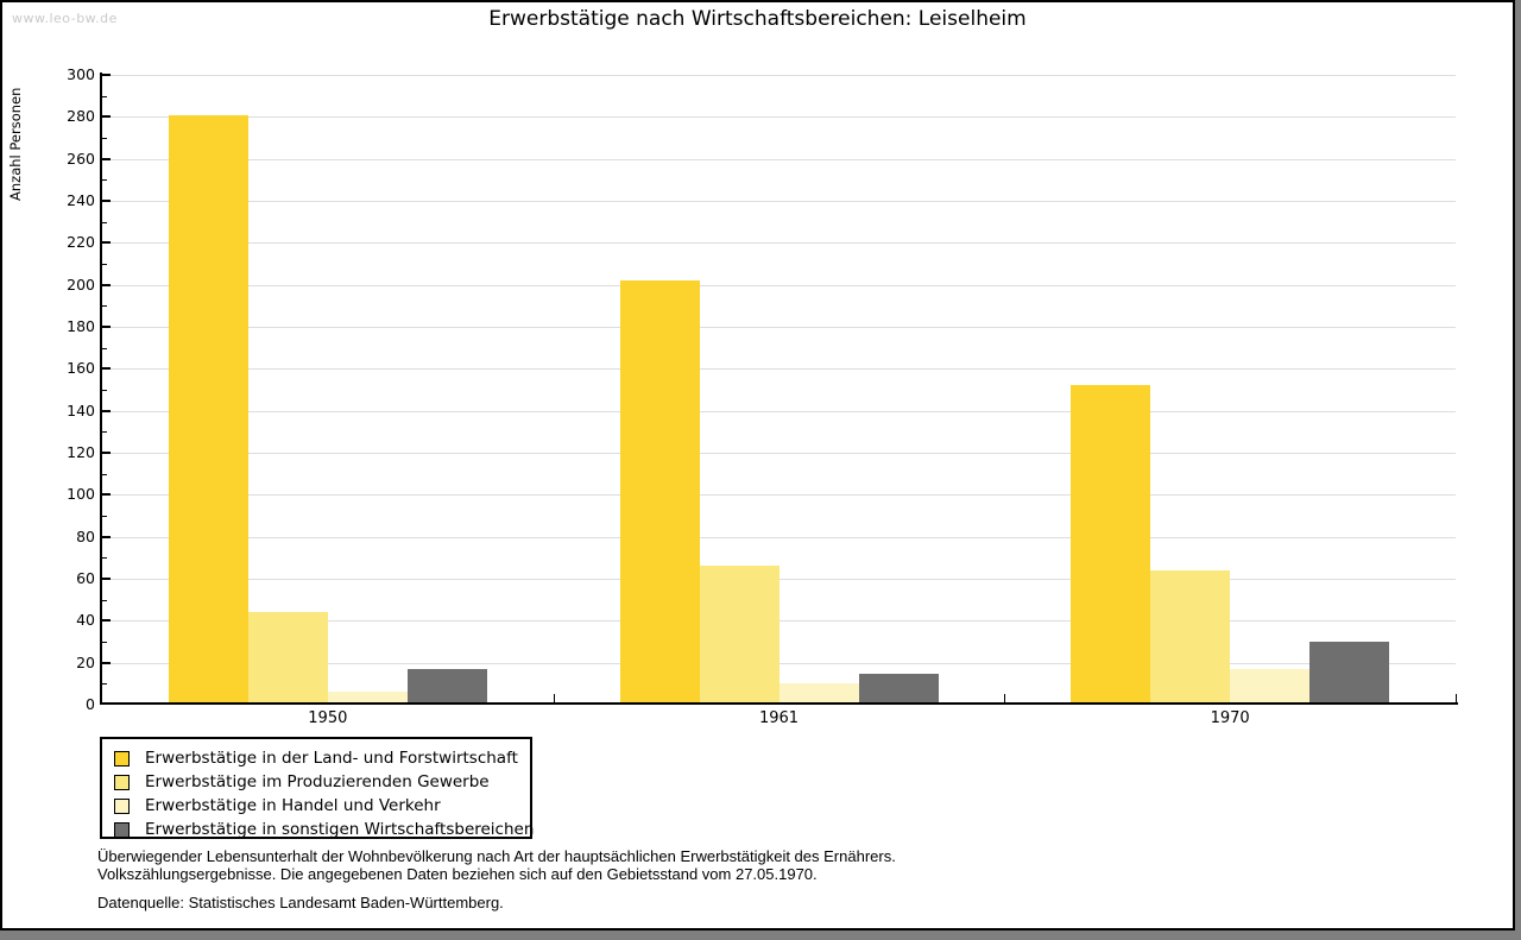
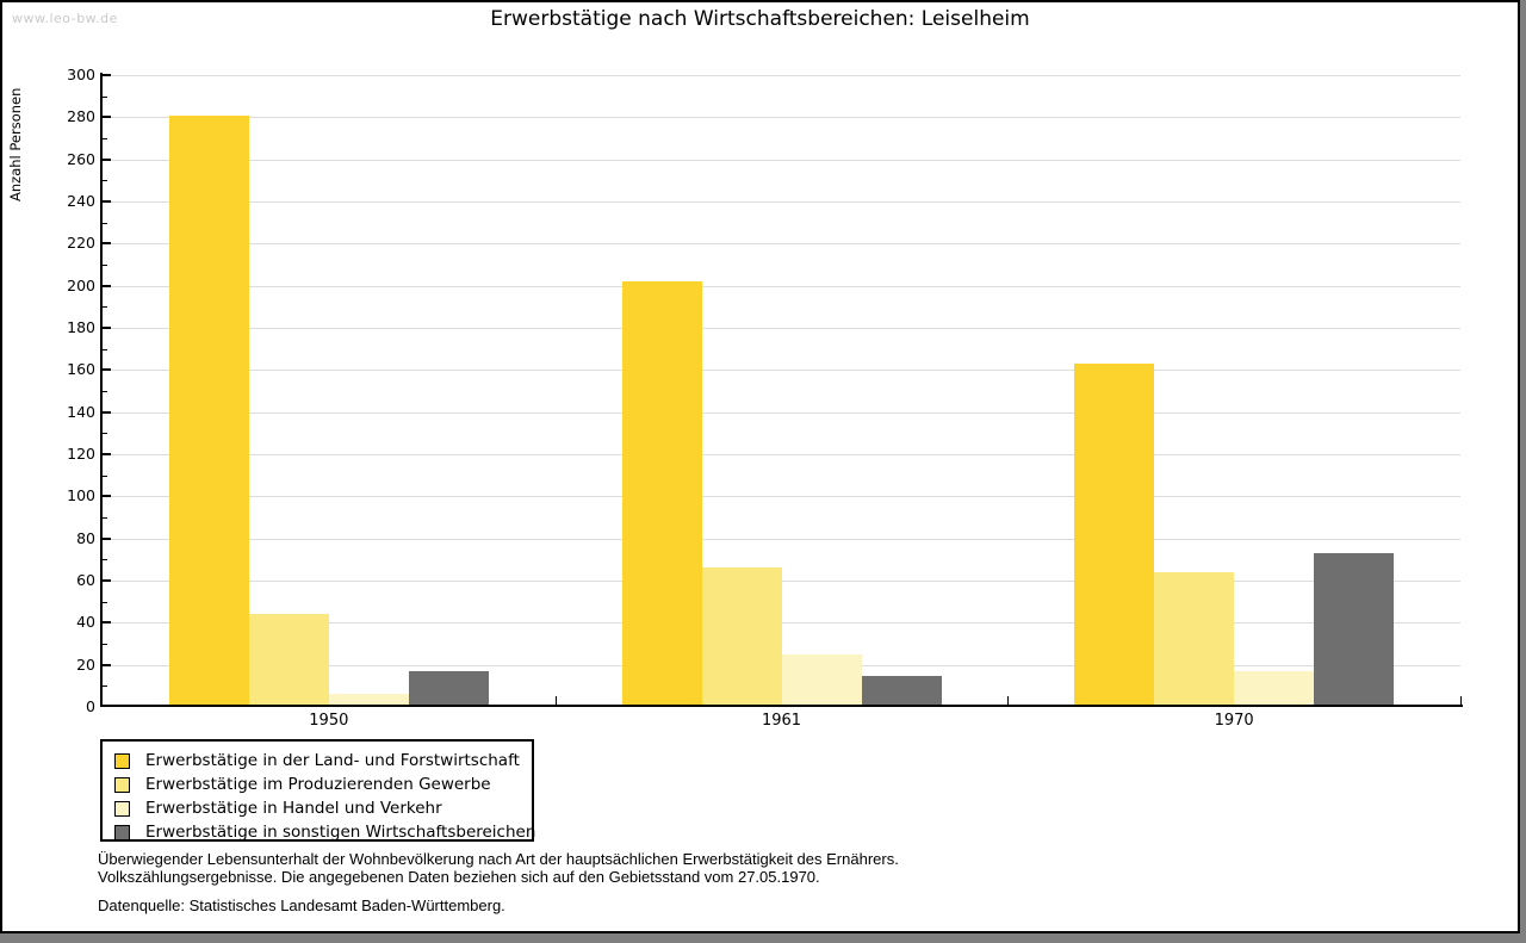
Erwerbstätige in Handel und Verkehr/1961: 10 -> 25
Erwerbstätige in der Land- und Forstwirtschaft/1970: 152 -> 163
Erwerbstätige in sonstigen Wirtschaftsbereichen/1970: 30 -> 73
